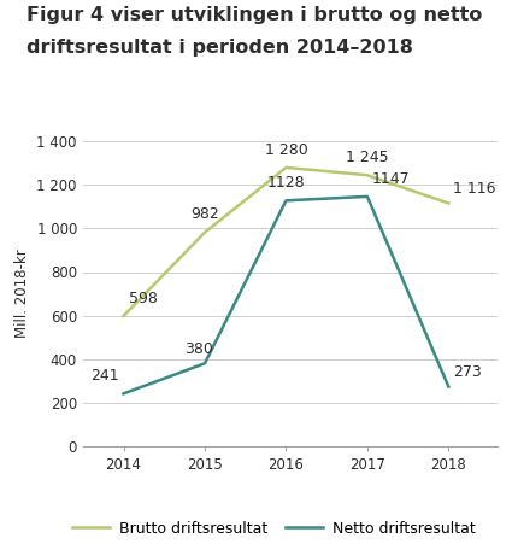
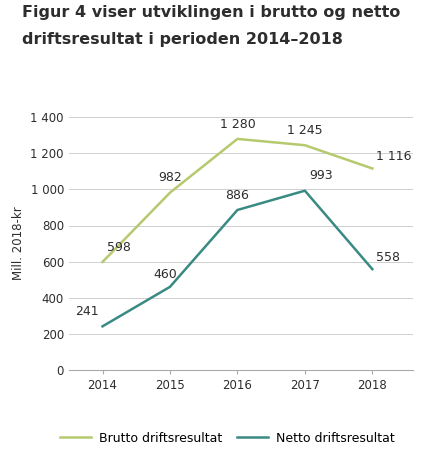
Netto driftsresultat/2015: 380 -> 460
Netto driftsresultat/2016: 1128 -> 886
Netto driftsresultat/2017: 1147 -> 993
Netto driftsresultat/2018: 273 -> 558
